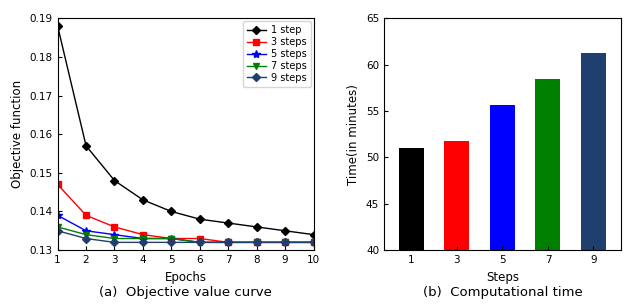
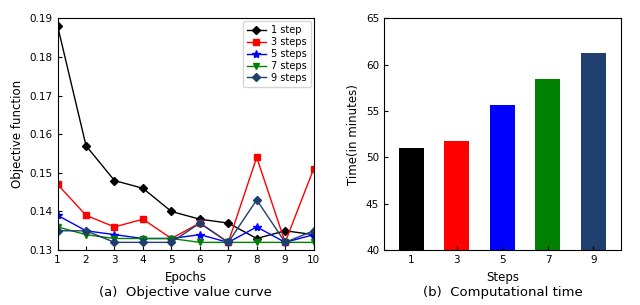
9 steps/2: 0.133 -> 0.135
1 step/4: 0.143 -> 0.146
3 steps/4: 0.134 -> 0.138
3 steps/6: 0.133 -> 0.137
5 steps/6: 0.132 -> 0.134
9 steps/6: 0.132 -> 0.137
1 step/8: 0.136 -> 0.133
3 steps/8: 0.132 -> 0.154
5 steps/8: 0.132 -> 0.136
9 steps/8: 0.132 -> 0.143
3 steps/10: 0.132 -> 0.151
5 steps/10: 0.132 -> 0.134
9 steps/10: 0.132 -> 0.135
